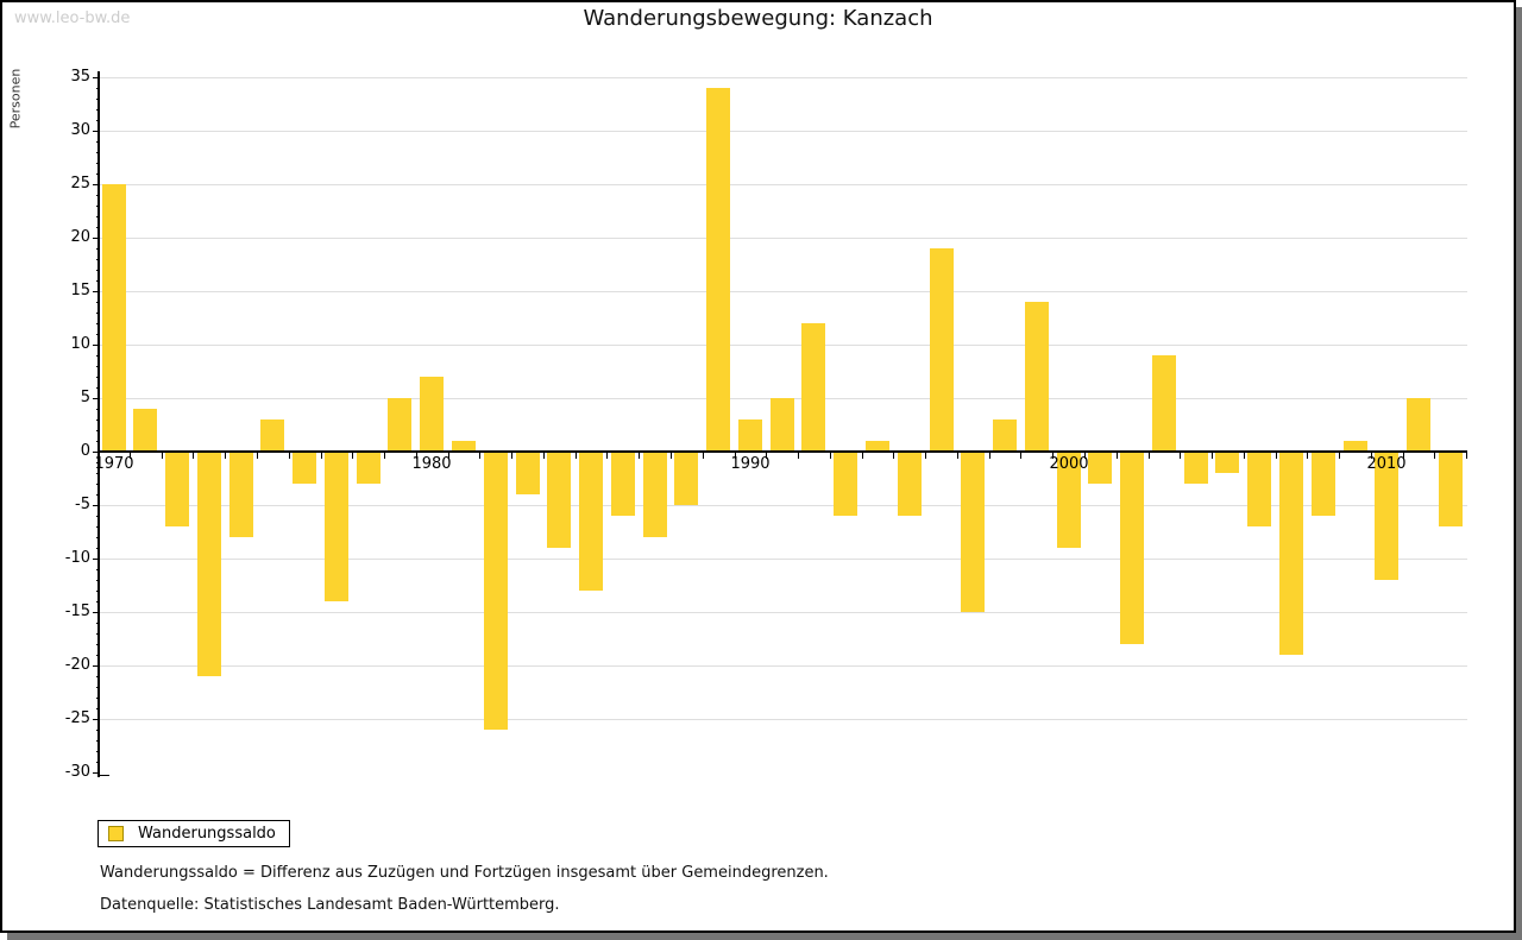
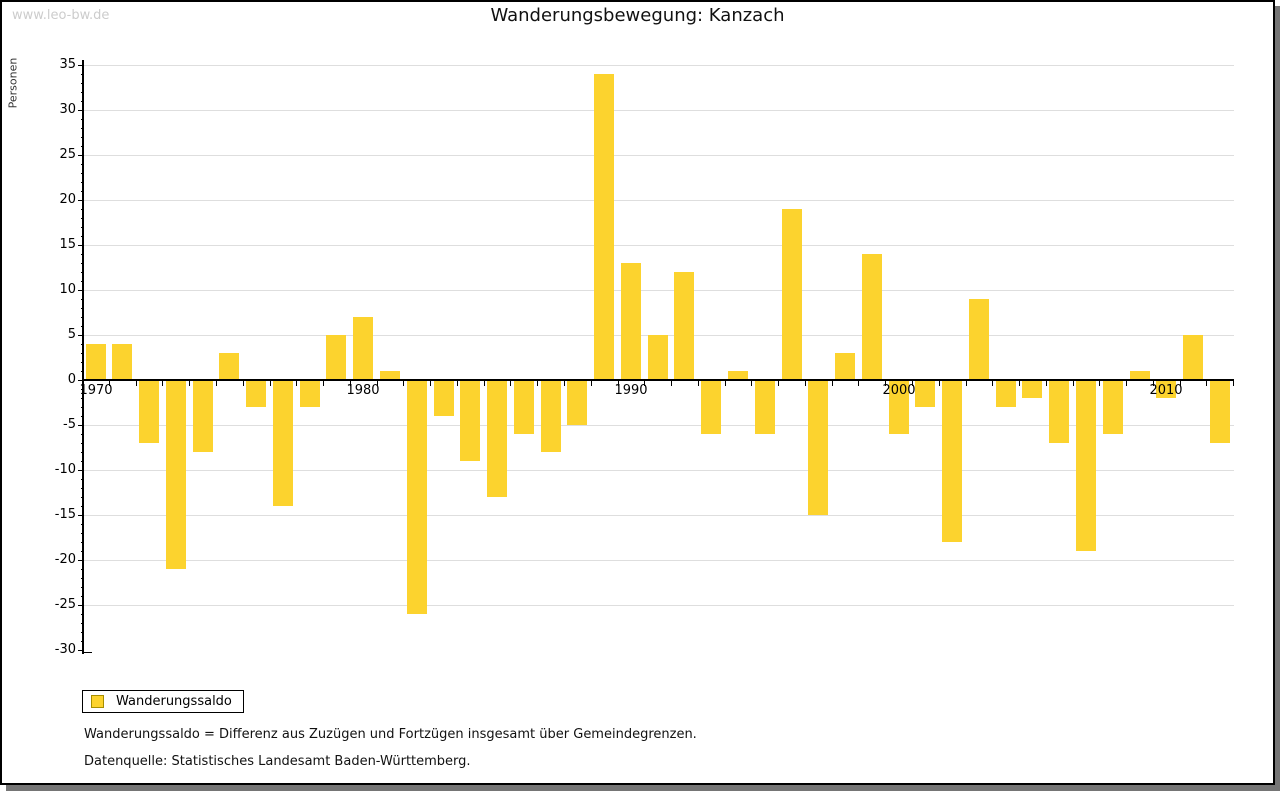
1970: 25 -> 4
1990: 3 -> 13
2000: -9 -> -6
2010: -12 -> -2
